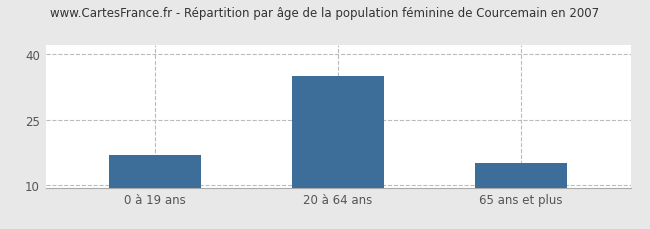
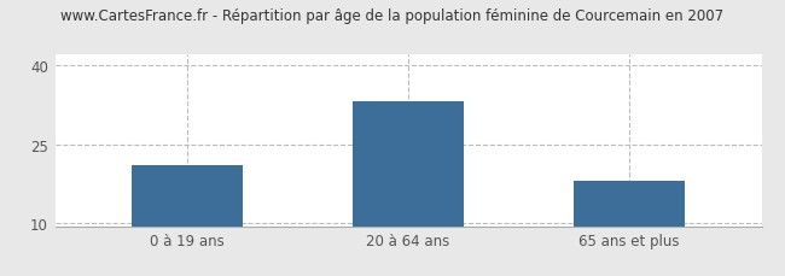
0 à 19 ans: 17 -> 21
20 à 64 ans: 35 -> 33
65 ans et plus: 15 -> 18
